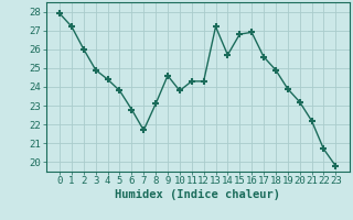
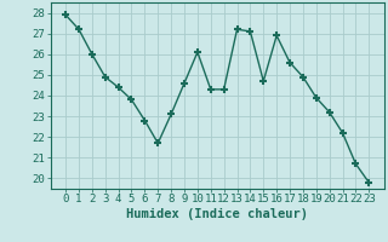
10: 23.8 -> 26.1
14: 25.7 -> 27.1
15: 26.8 -> 24.7
